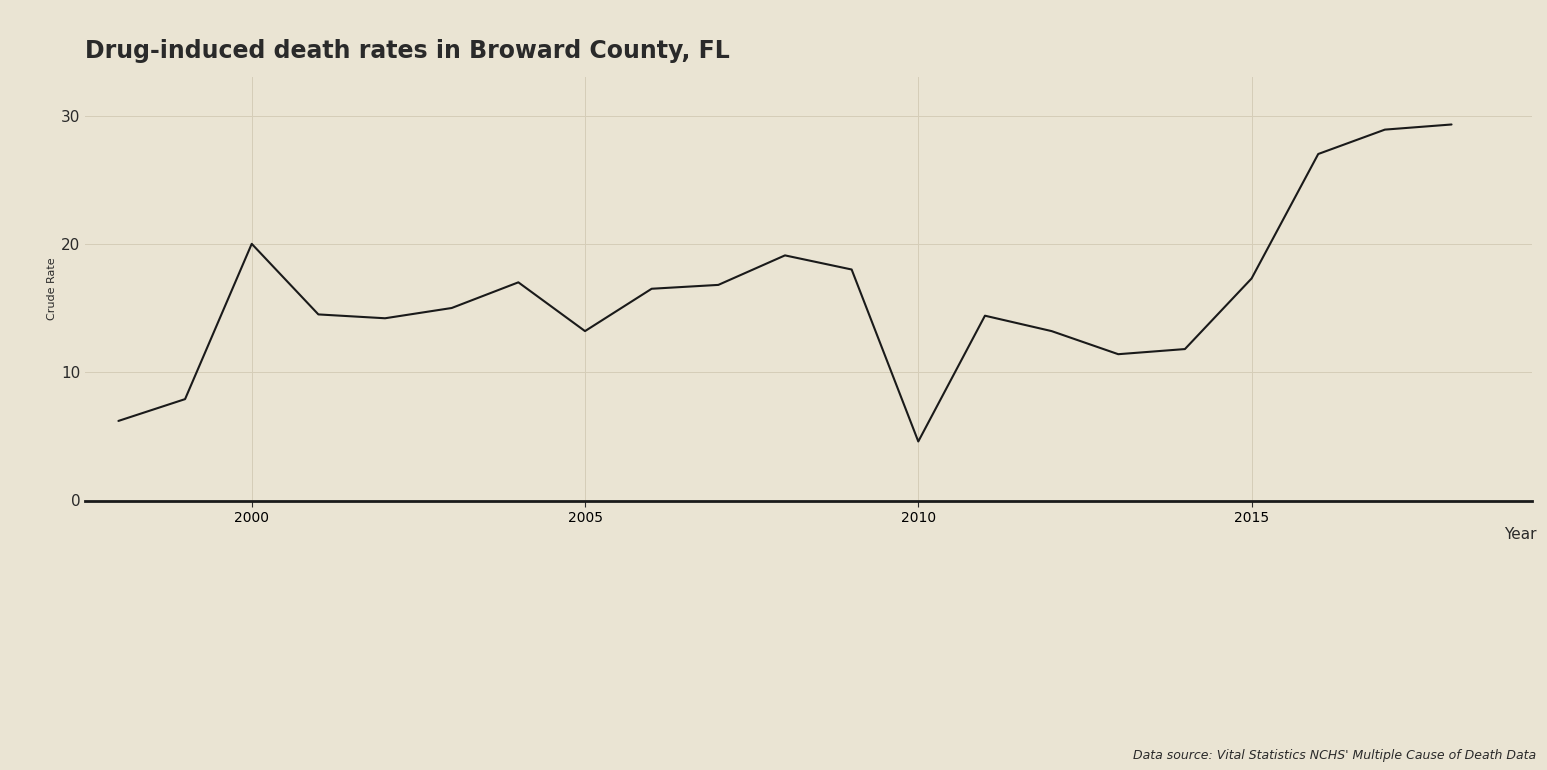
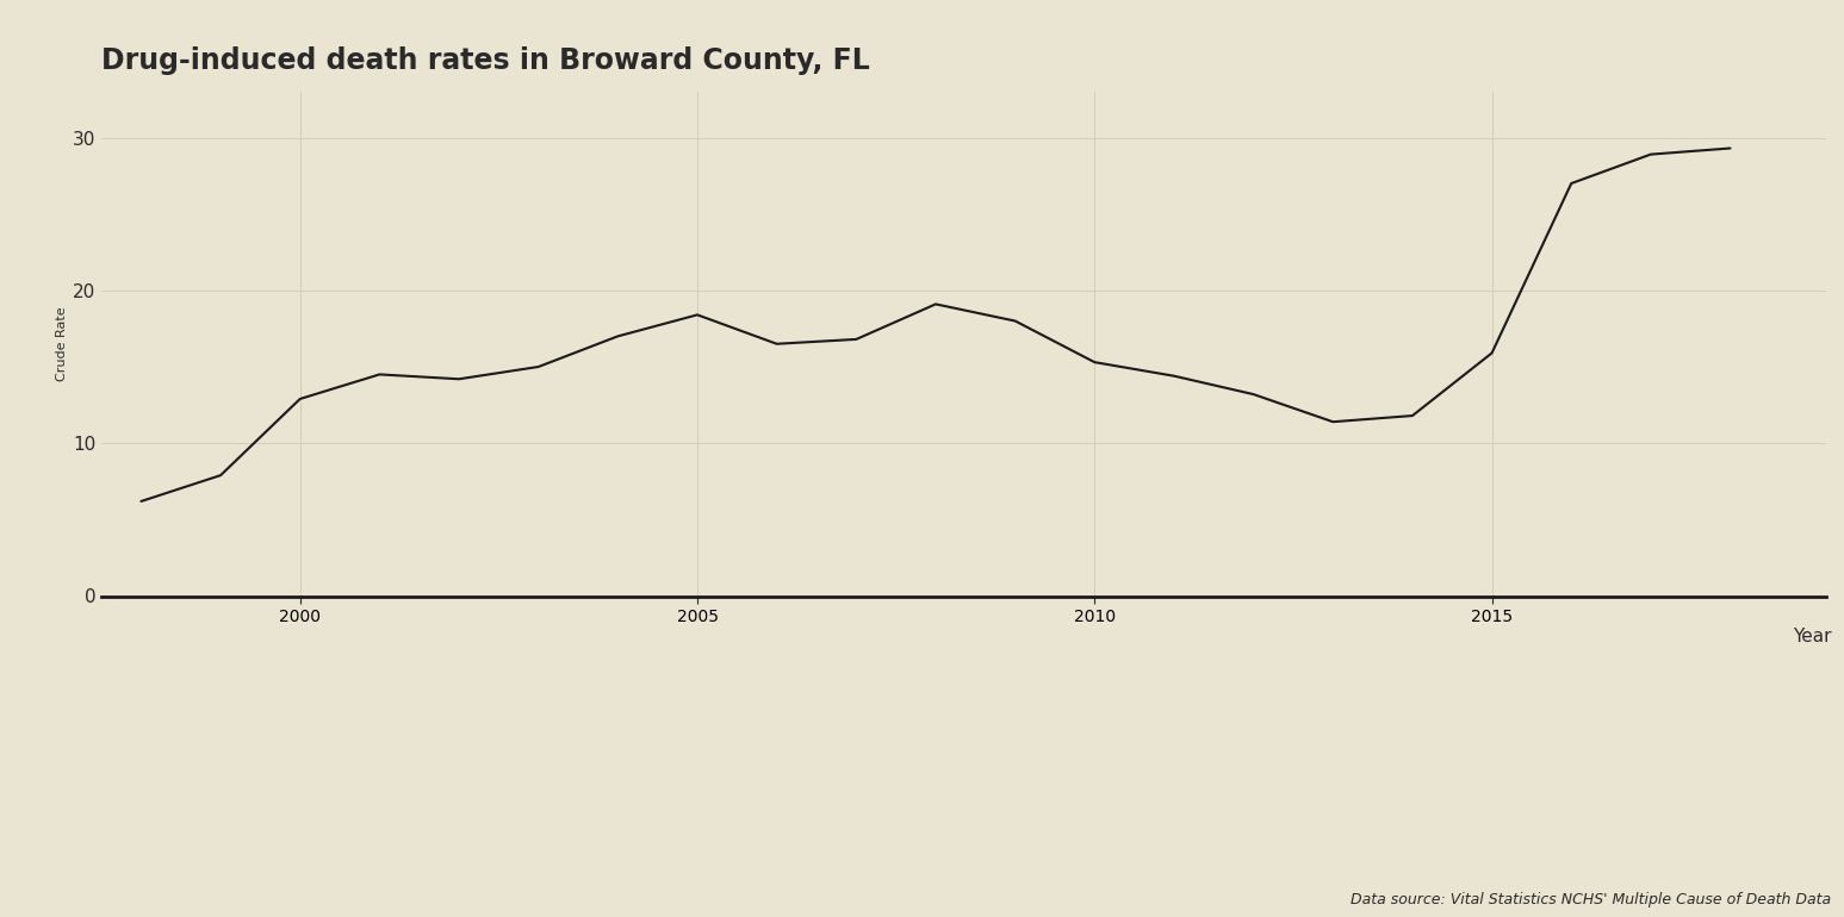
2000: 20.0 -> 12.9
2005: 13.2 -> 18.4
2010: 4.6 -> 15.3
2015: 17.3 -> 15.9
